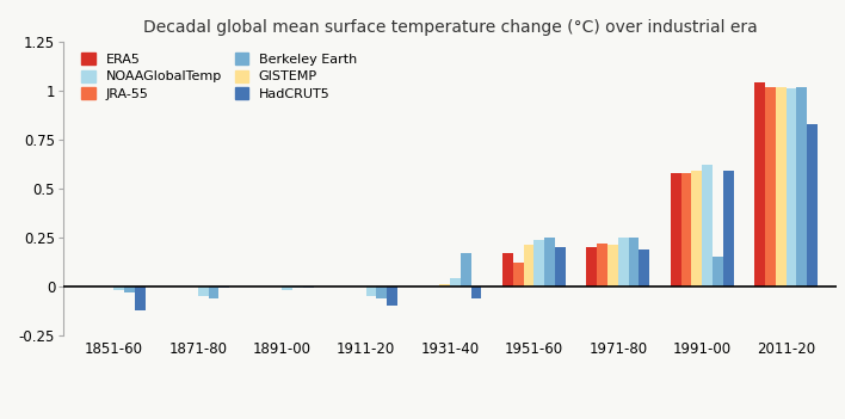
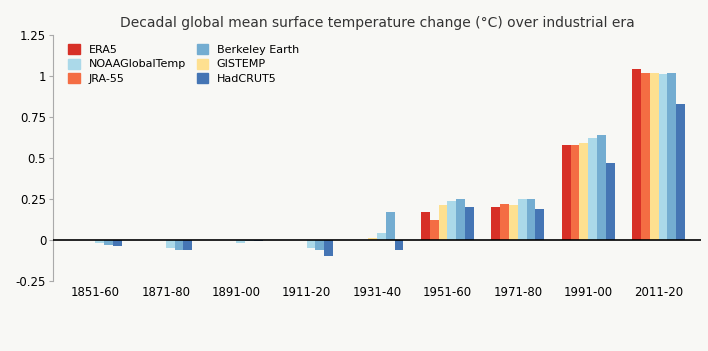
HadCRUT5/1851-60: -0.12 -> -0.04
HadCRUT5/1871-80: -0.01 -> -0.06
Berkeley Earth/1991-00: 0.15 -> 0.64
HadCRUT5/1991-00: 0.59 -> 0.47
